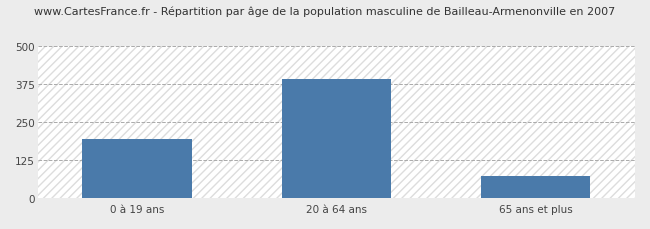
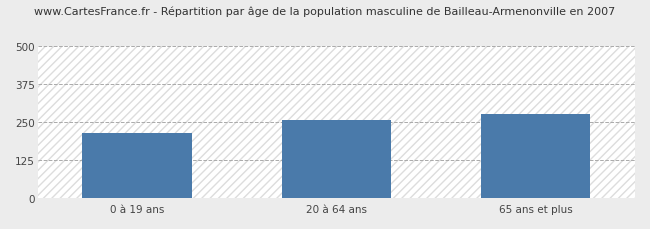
0 à 19 ans: 195 -> 215
20 à 64 ans: 390 -> 255
65 ans et plus: 75 -> 275
